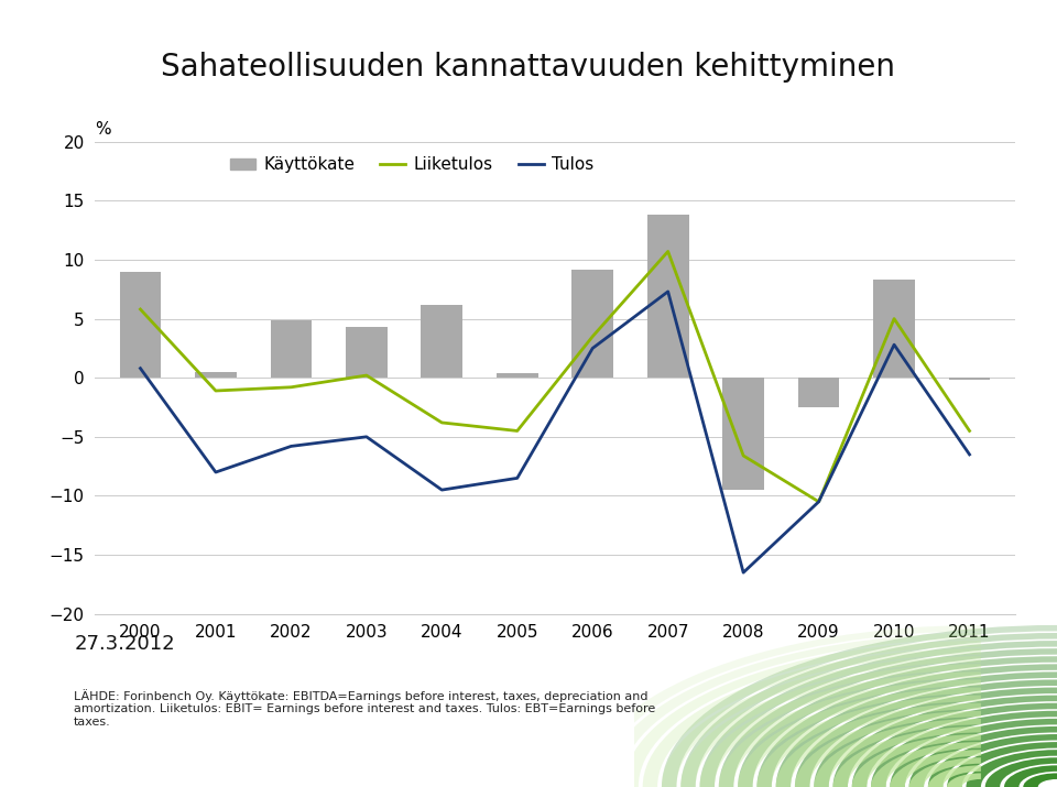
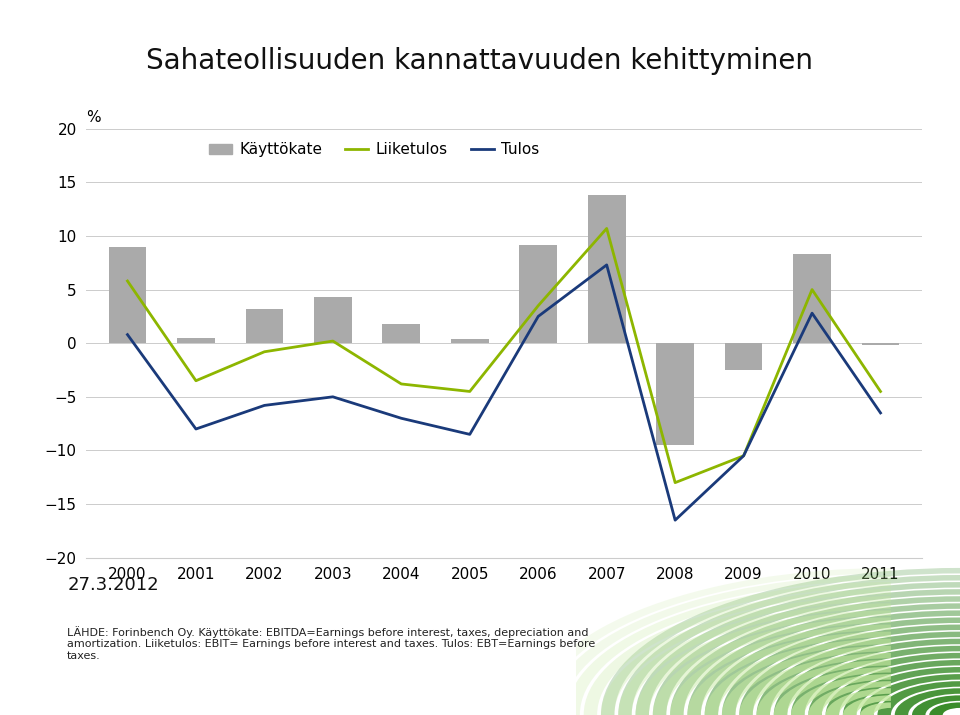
Liiketulos/2001: -1.1 -> -3.5
Käyttökate/2002: 4.9 -> 3.2
Käyttökate/2004: 6.2 -> 1.8
Tulos/2004: -9.5 -> -7.0
Liiketulos/2008: -6.6 -> -13.0
